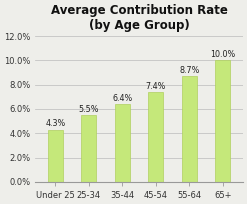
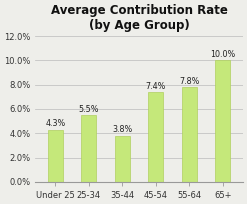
35-44: 6.4% -> 3.8%
55-64: 8.7% -> 7.8%
